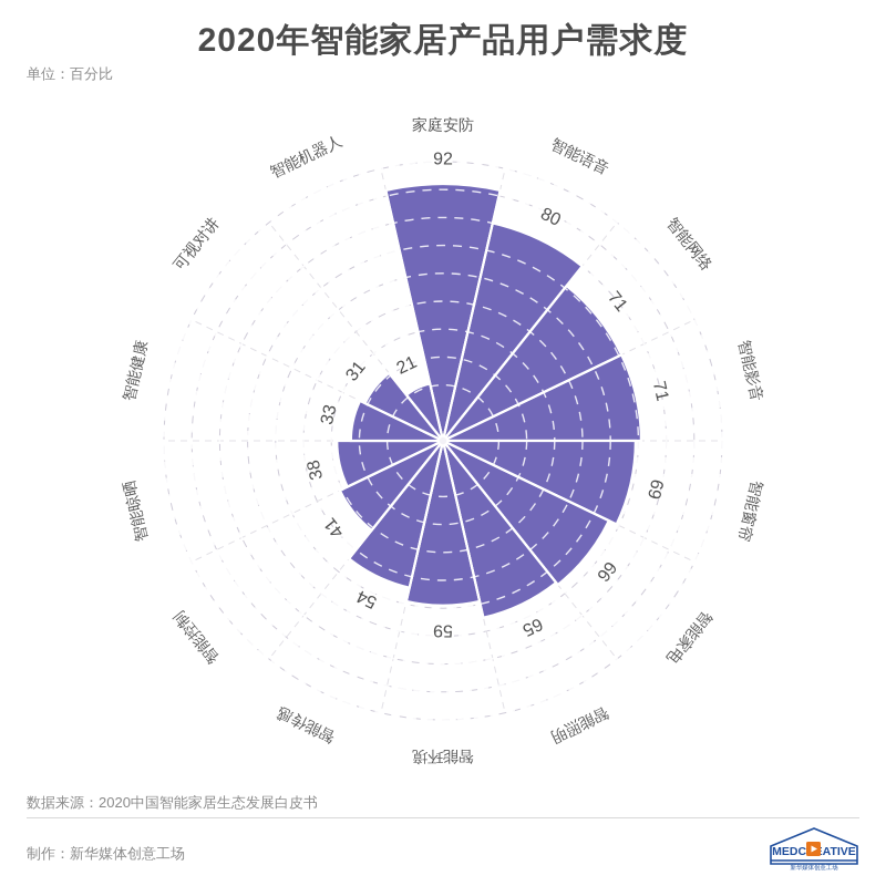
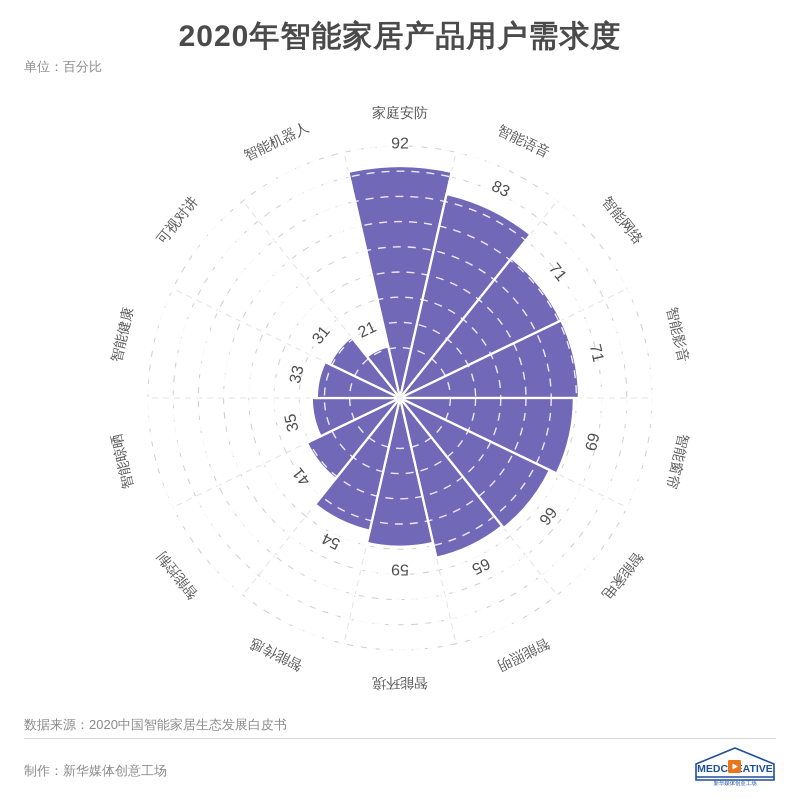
智能语音: 80 -> 83
智能晾晒: 38 -> 35
